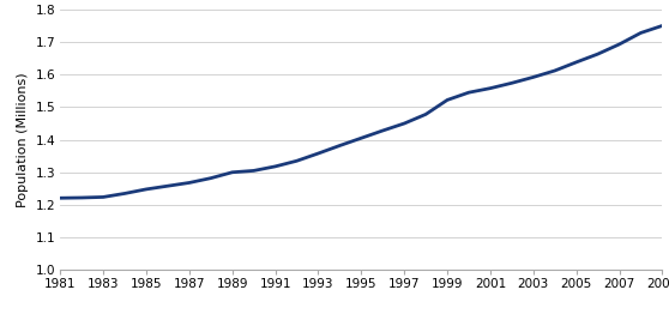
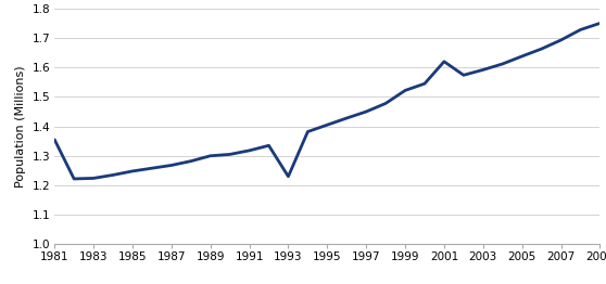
1981: 1.221 -> 1.355
1993: 1.358 -> 1.230
2001: 1.558 -> 1.620
